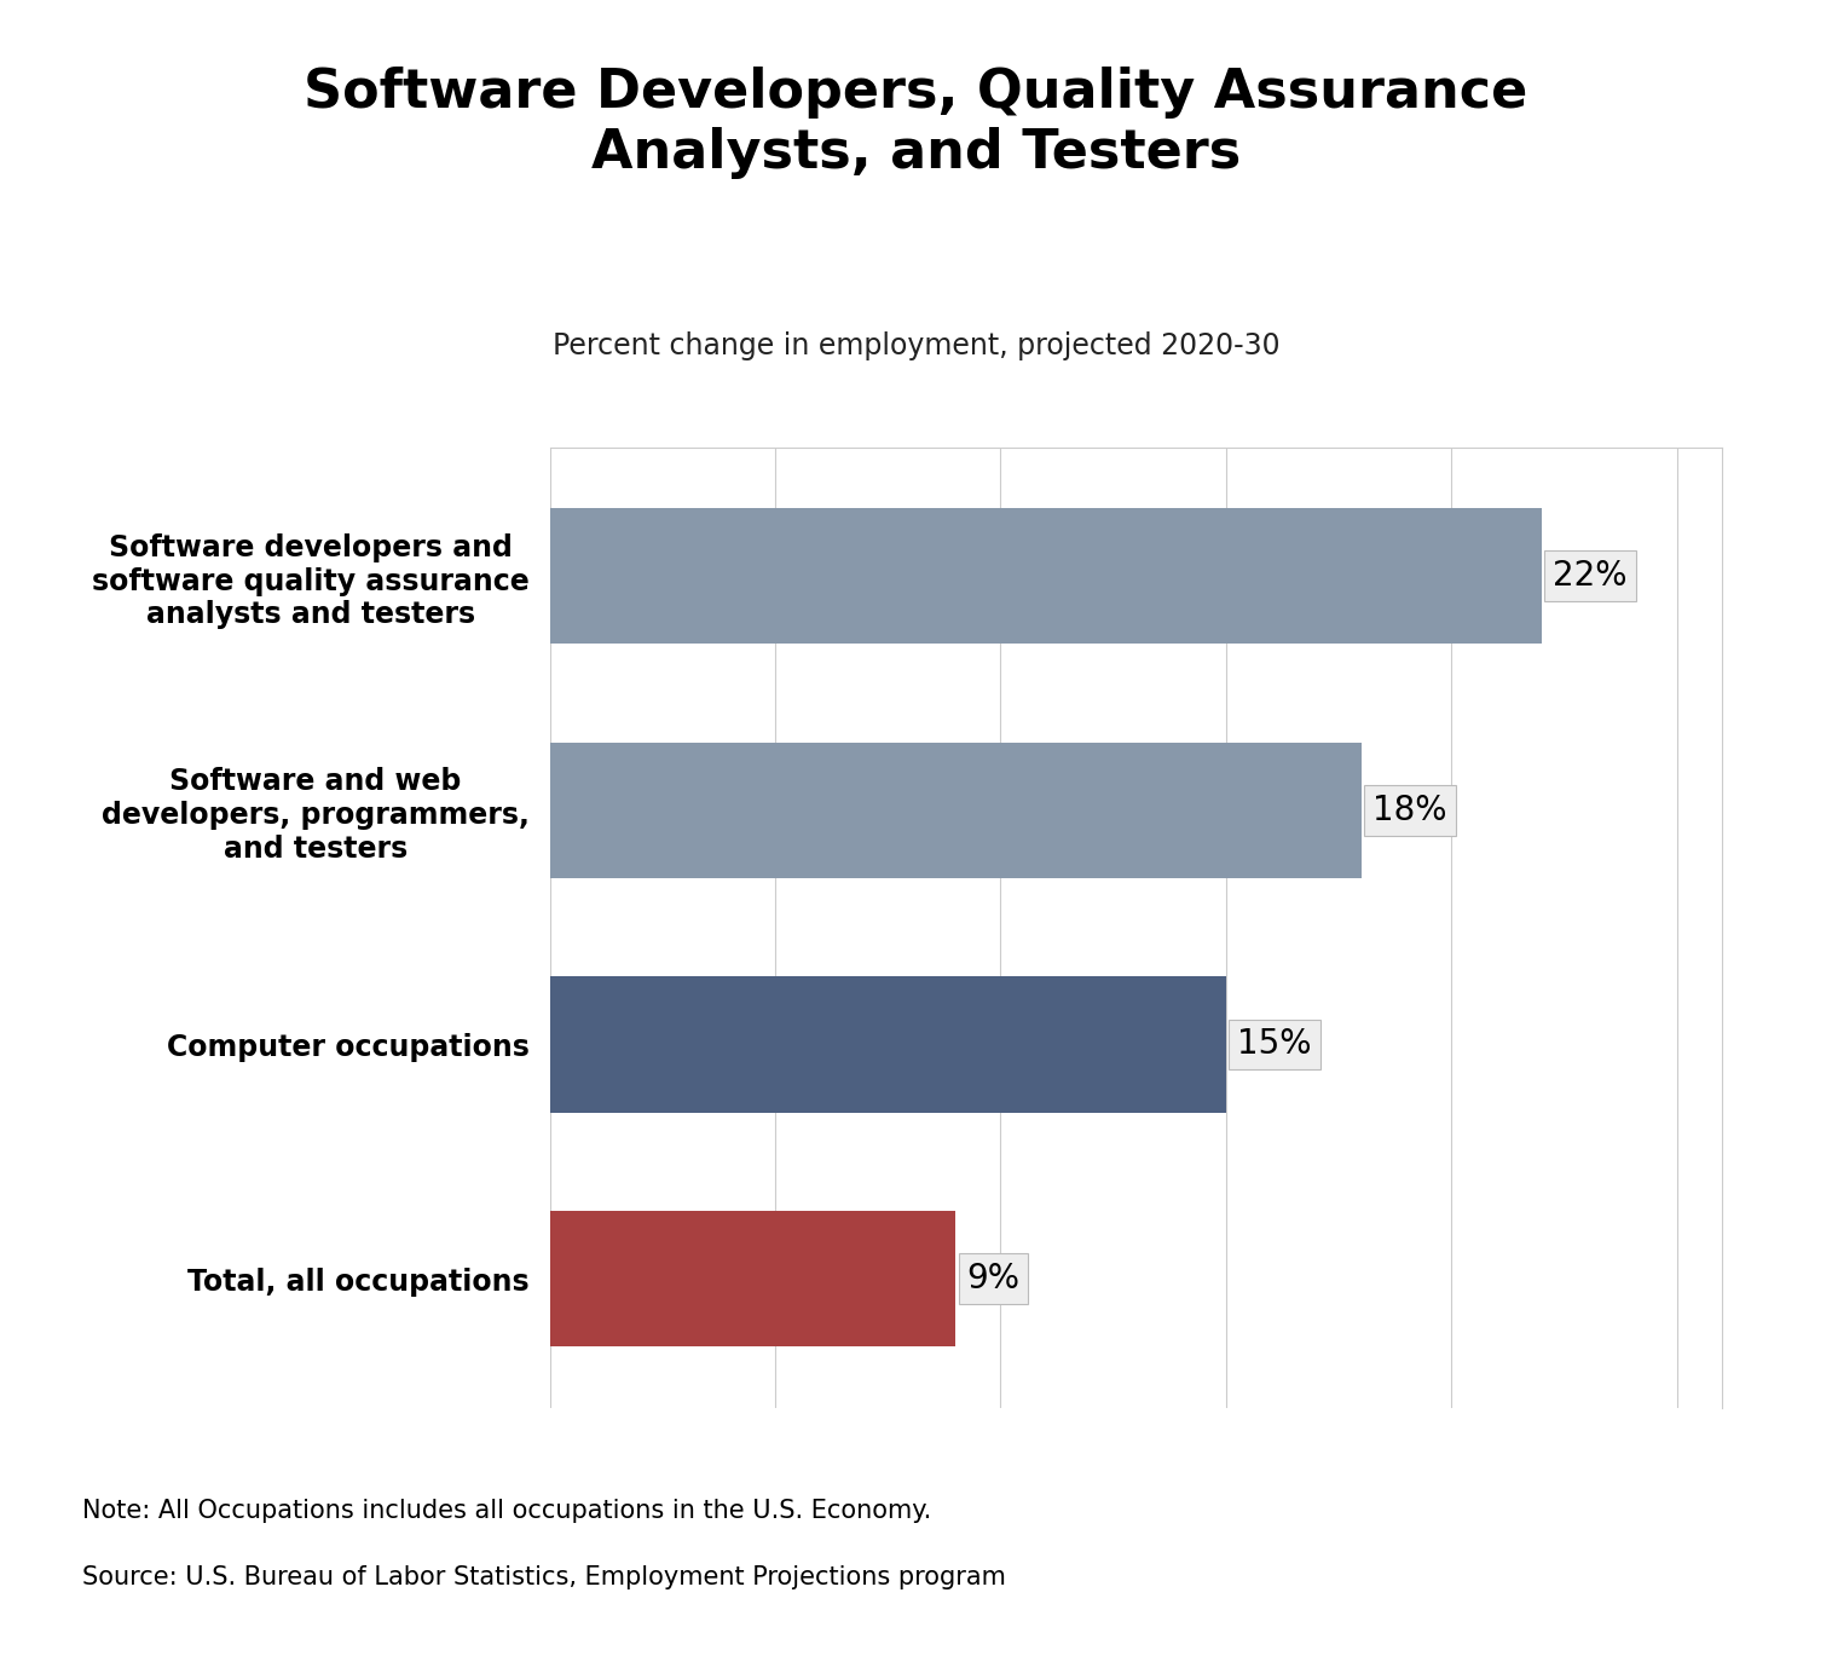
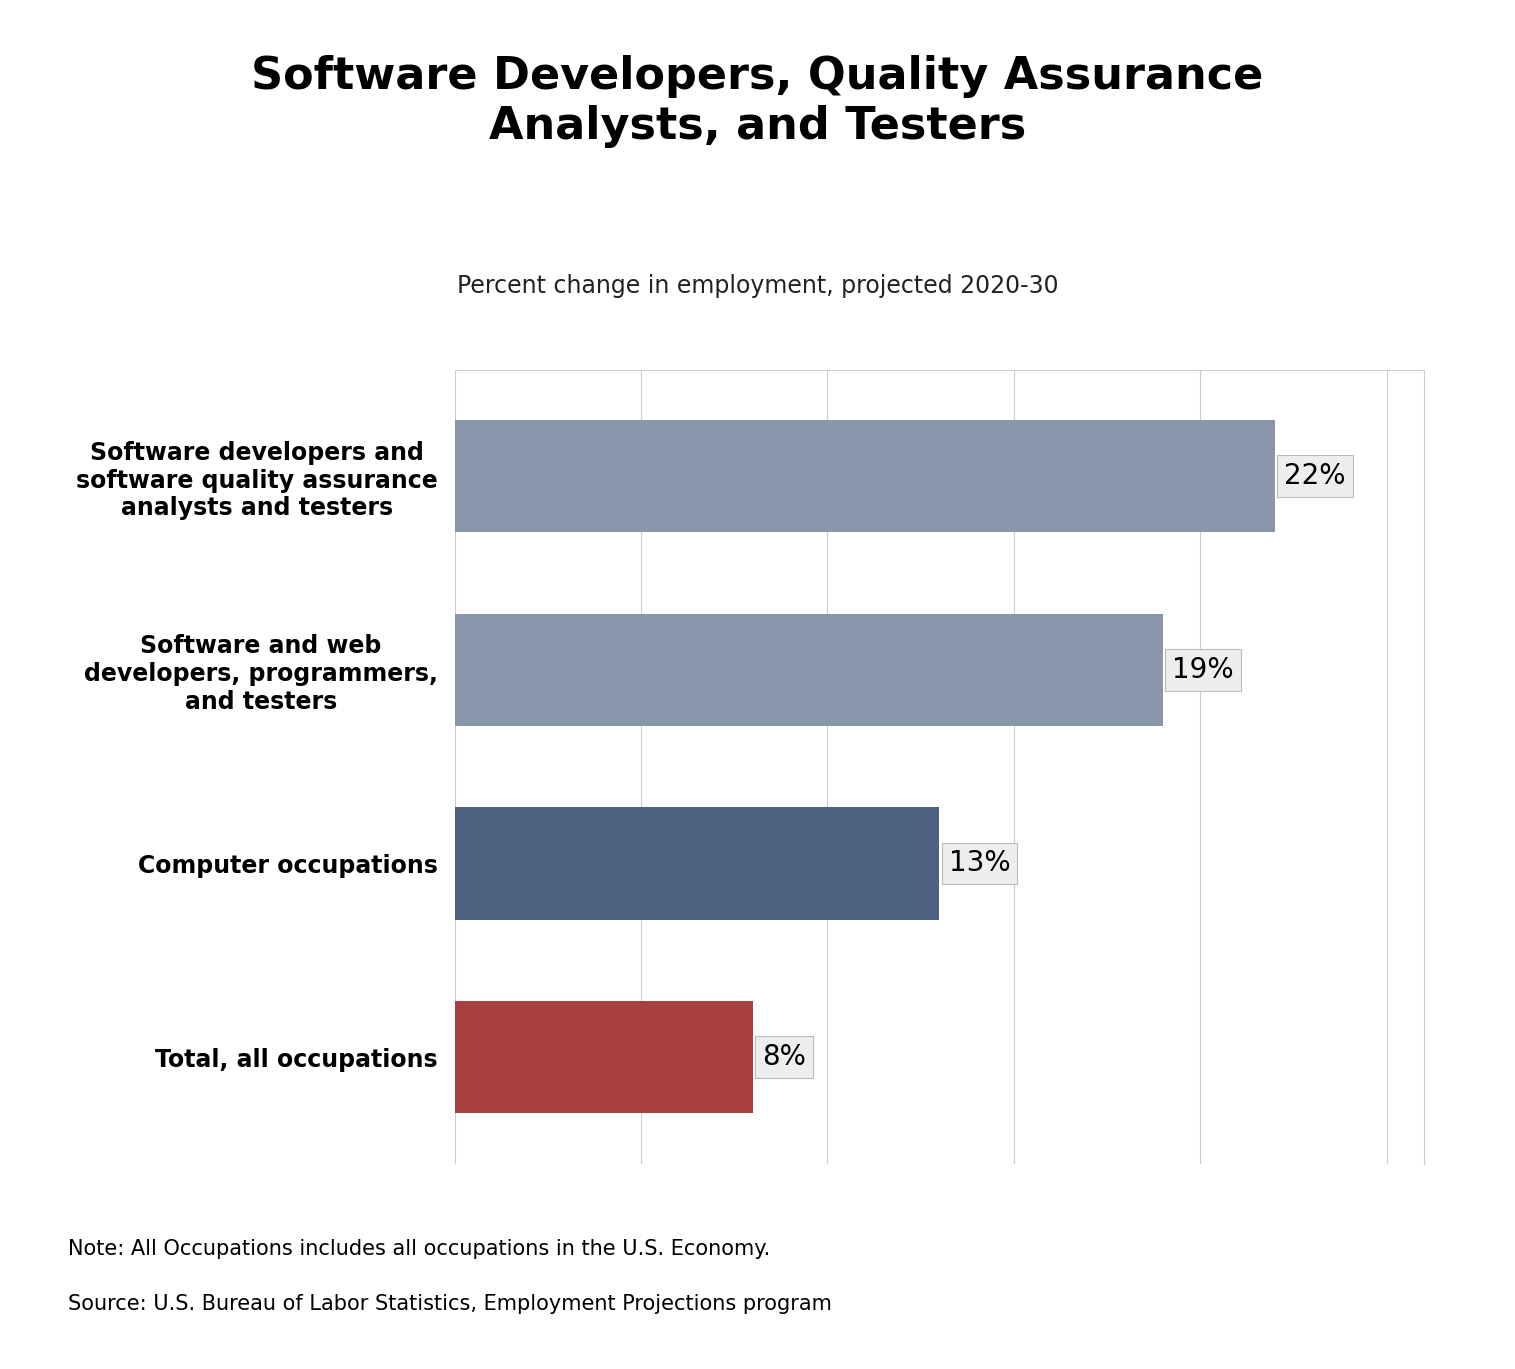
Software and web developers, programmers, and testers: 18% -> 19%
Computer occupations: 15% -> 13%
Total, all occupations: 9% -> 8%
